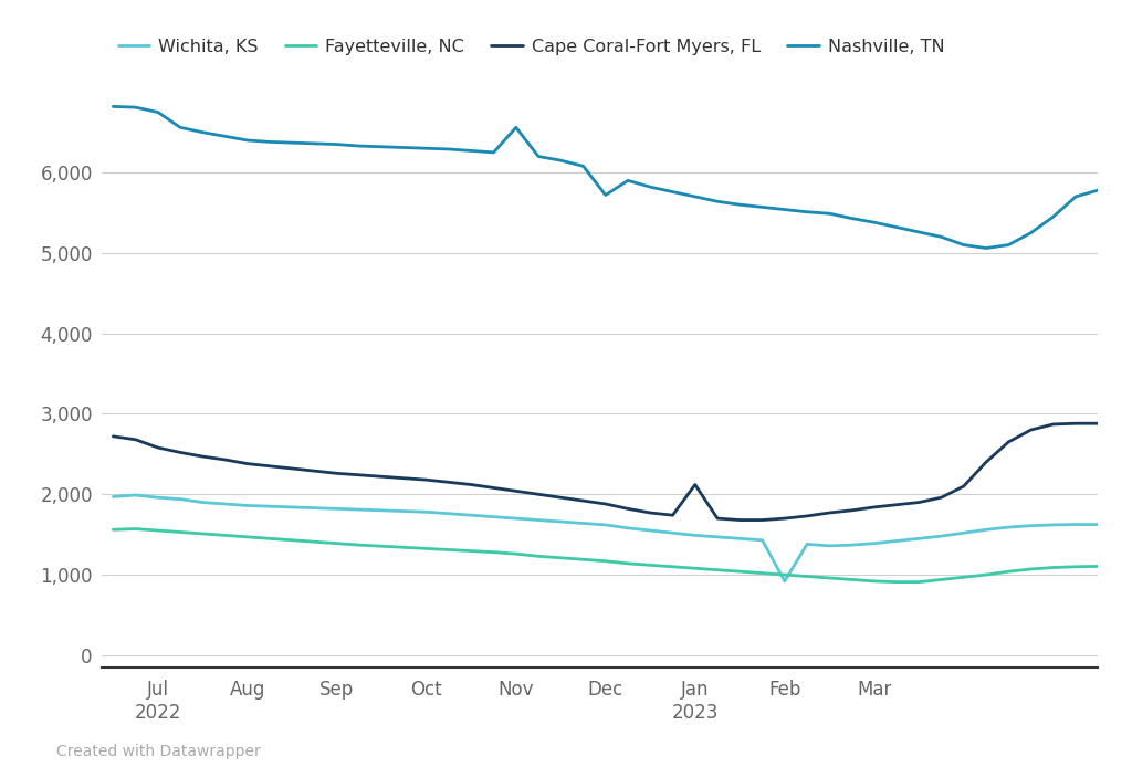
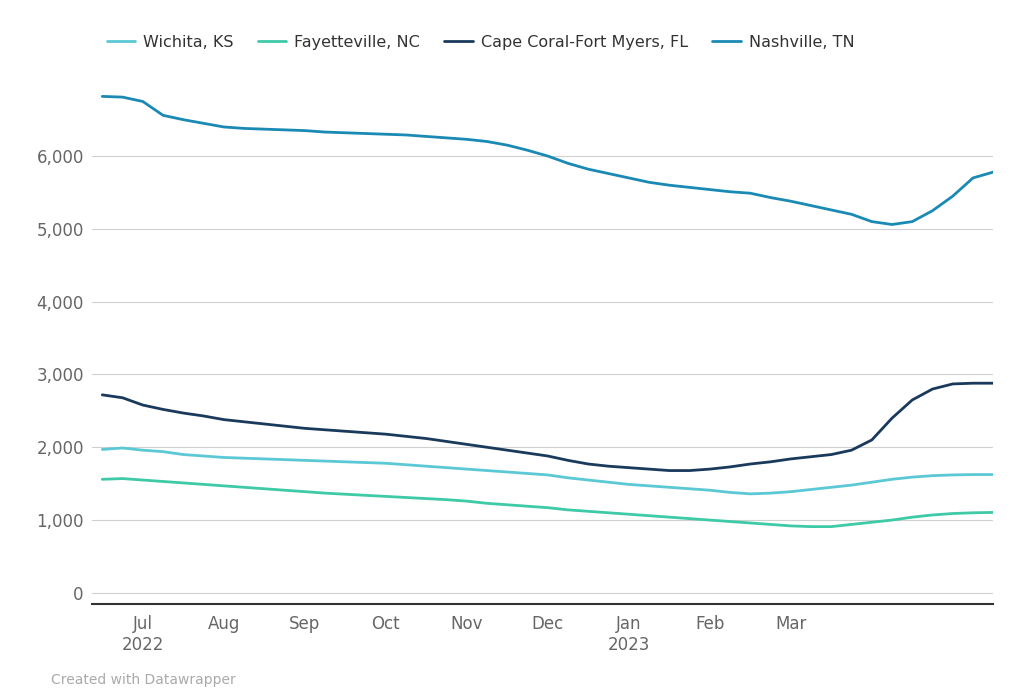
Nashville, TN/Nov: 6,560 -> 6,230
Nashville, TN/Dec: 5,720 -> 6,000
Cape Coral-Fort Myers, FL/Jan 2023: 2,120 -> 1,720
Wichita, KS/Feb: 920 -> 1,410
